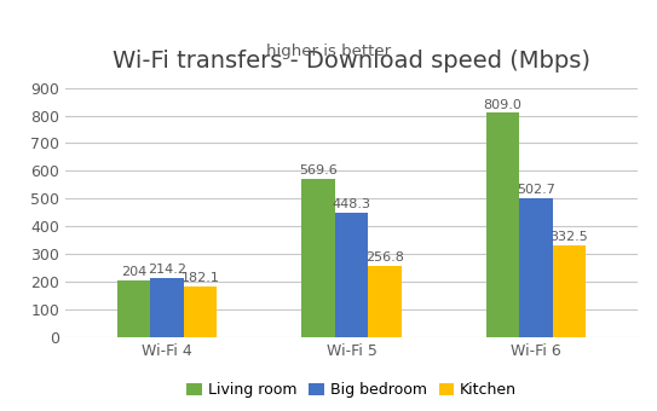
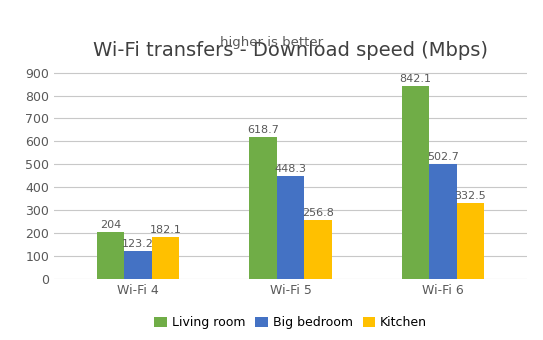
Big bedroom/Wi-Fi 4: 214.2 -> 123.2
Living room/Wi-Fi 5: 569.6 -> 618.7
Living room/Wi-Fi 6: 809.0 -> 842.1
